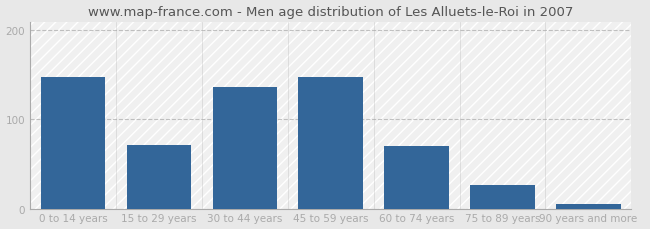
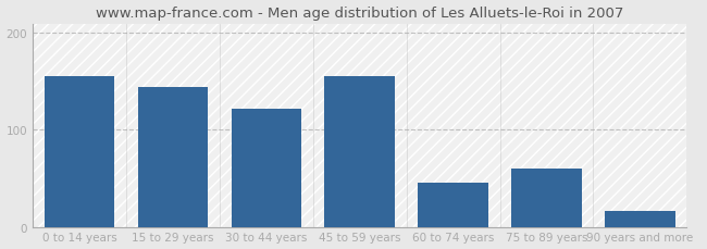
0 to 14 years: 148 -> 156
15 to 29 years: 71 -> 144
30 to 44 years: 136 -> 122
45 to 59 years: 148 -> 156
60 to 74 years: 70 -> 46
75 to 89 years: 26 -> 60
90 years and more: 5 -> 16
